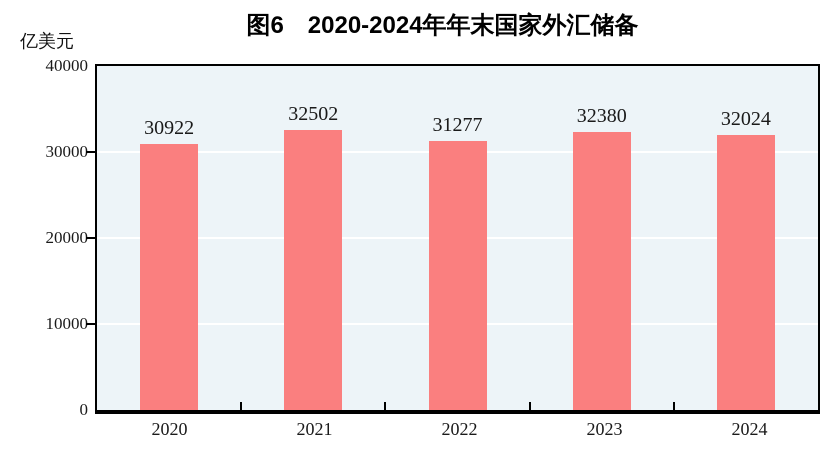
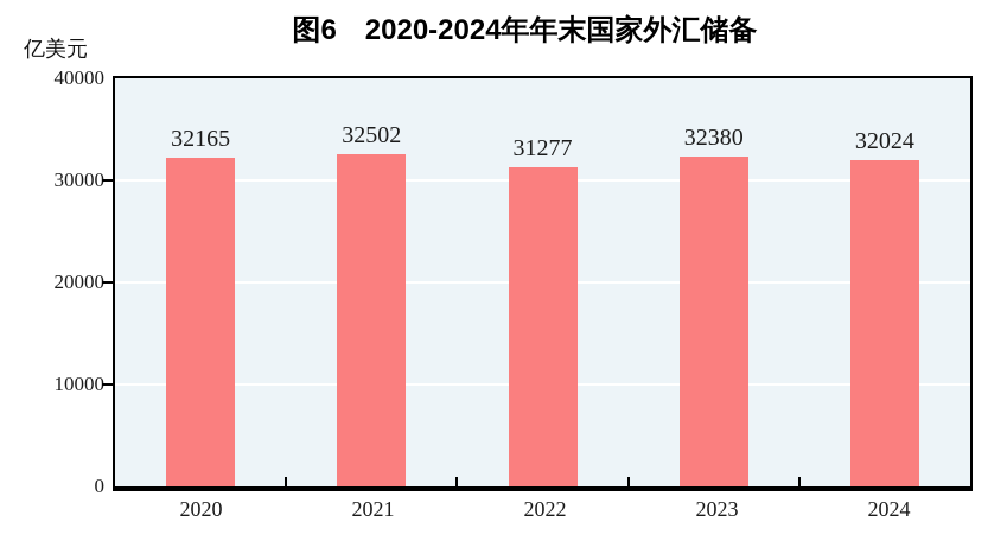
2020: 30922 -> 32165
